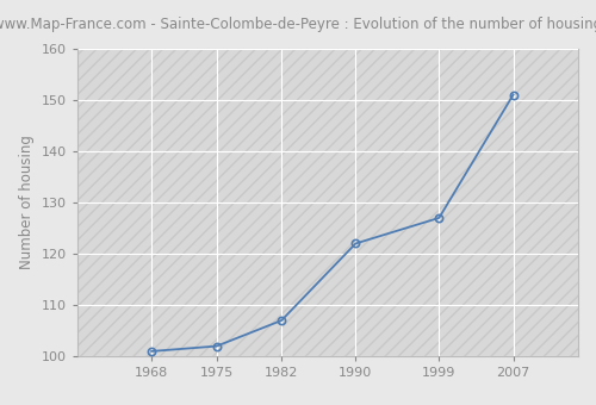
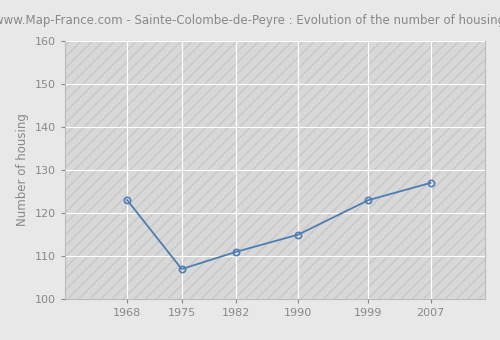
1968: 101 -> 123
1975: 102 -> 107
1982: 107 -> 111
1990: 122 -> 115
1999: 127 -> 123
2007: 151 -> 127
